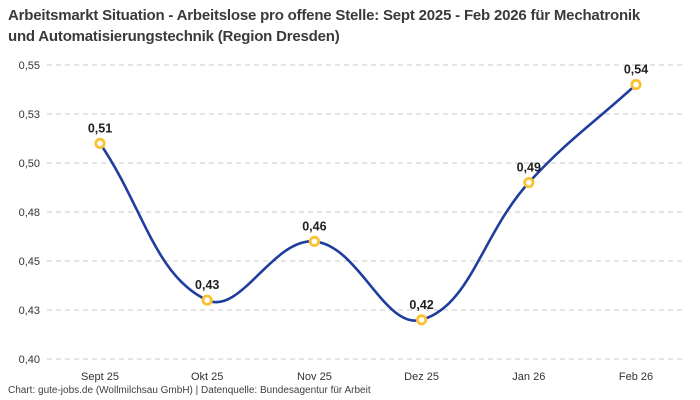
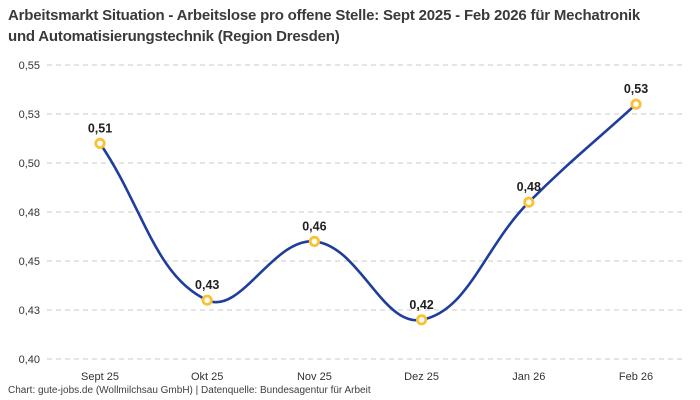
Jan 26: 0,49 -> 0,48
Feb 26: 0,54 -> 0,53
